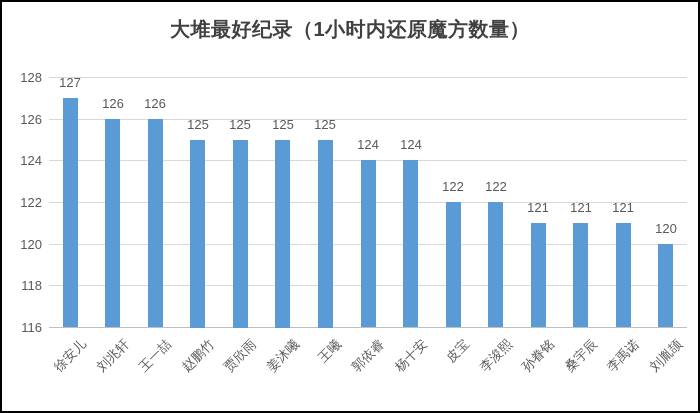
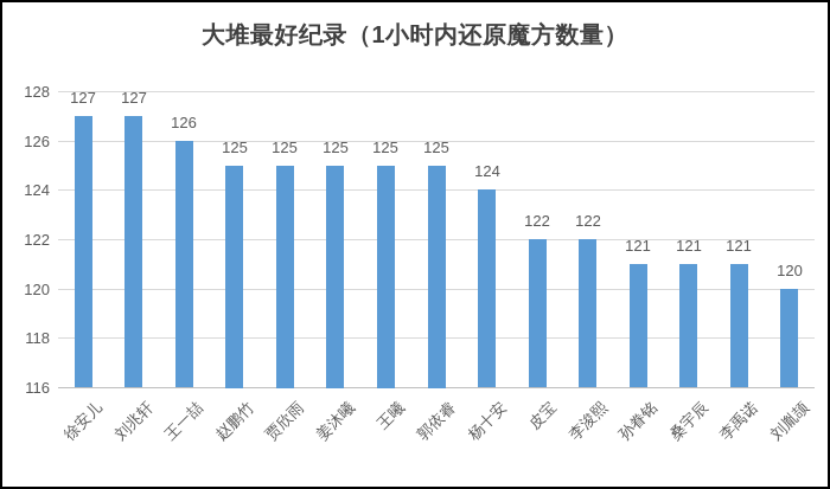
刘兆轩: 126 -> 127
郭依睿: 124 -> 125
